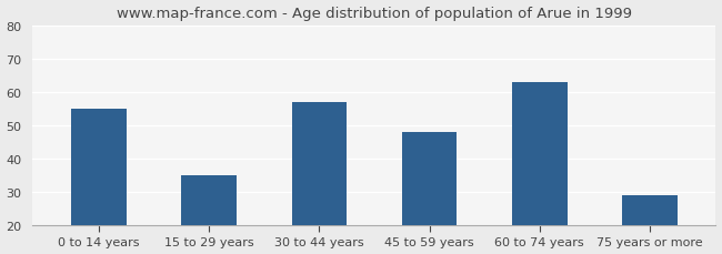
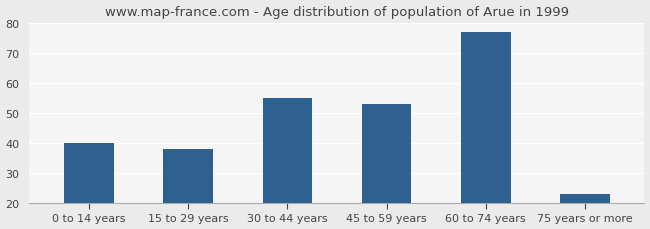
0 to 14 years: 55 -> 40
15 to 29 years: 35 -> 38
30 to 44 years: 57 -> 55
45 to 59 years: 48 -> 53
60 to 74 years: 63 -> 77
75 years or more: 29 -> 23
